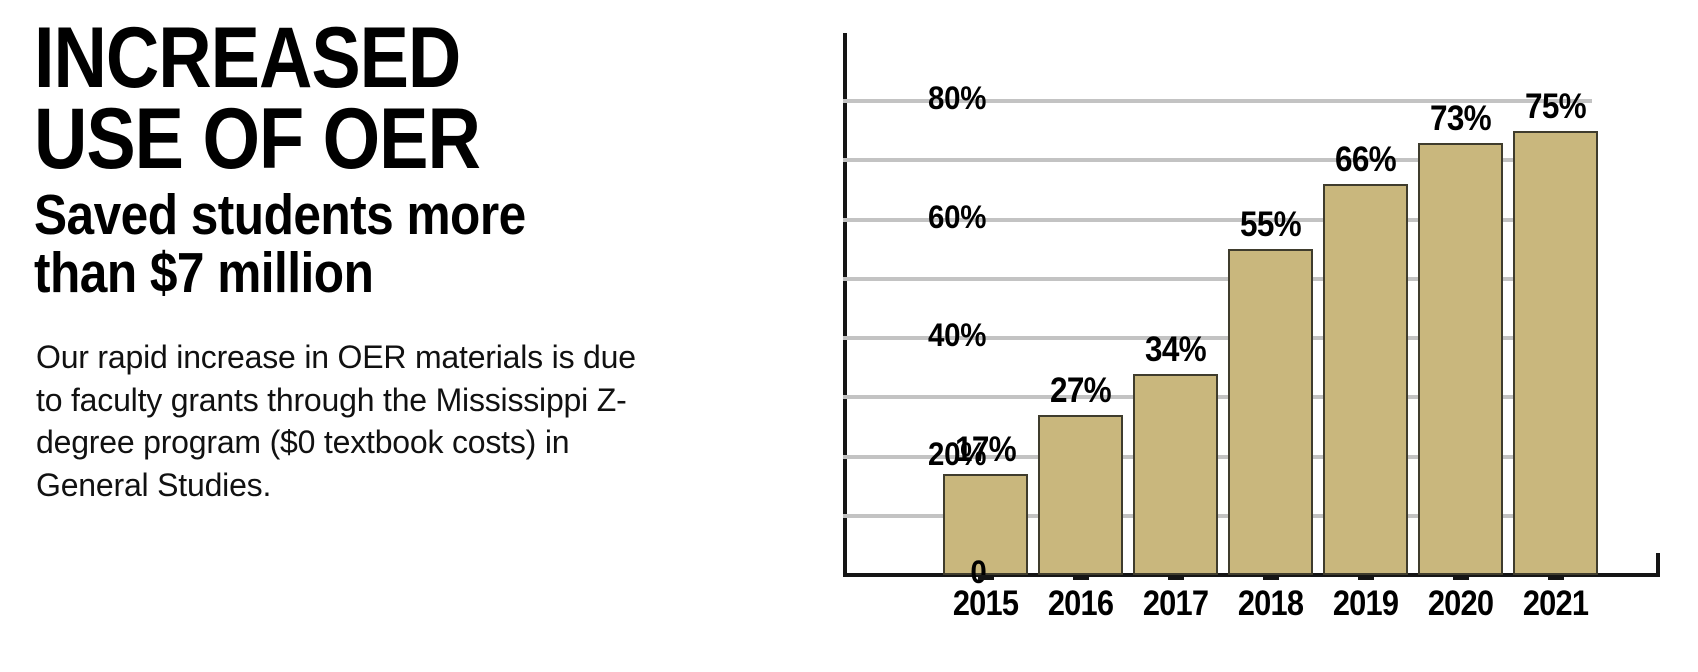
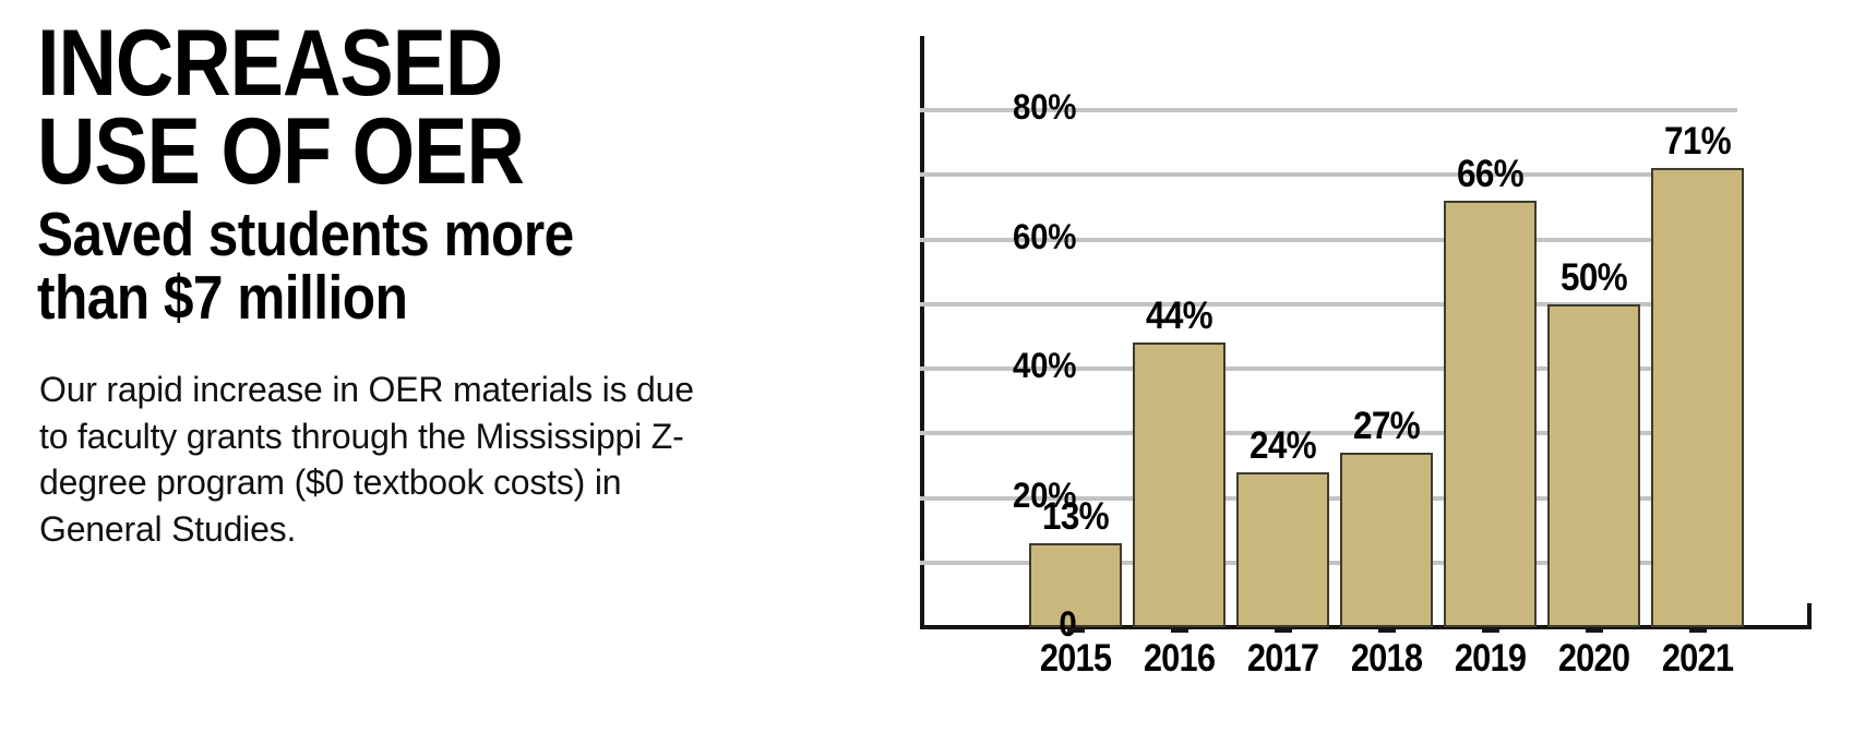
2015: 17% -> 13%
2016: 27% -> 44%
2017: 34% -> 24%
2018: 55% -> 27%
2020: 73% -> 50%
2021: 75% -> 71%
